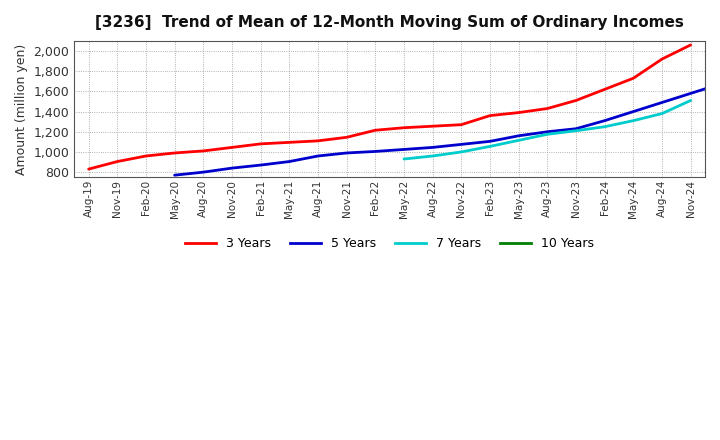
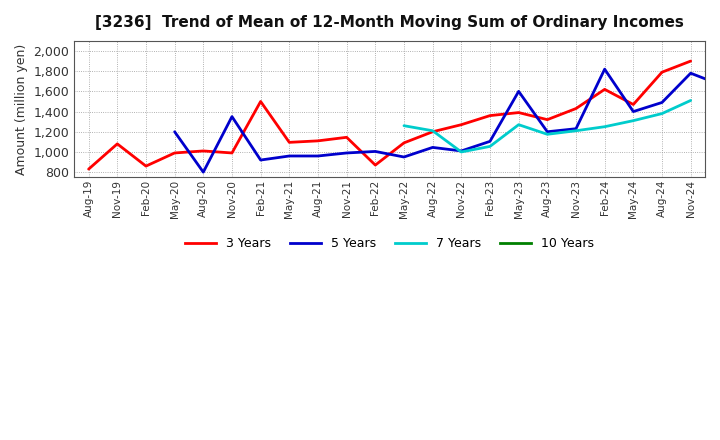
3 Years/Nov-19: 900 -> 1,080
3 Years/Feb-20: 960 -> 860
5 Years/May-20: 770 -> 1,200
3 Years/Nov-20: 1,040 -> 990
5 Years/Nov-20: 840 -> 1,350
3 Years/Feb-21: 1,080 -> 1,500
5 Years/Feb-21: 870 -> 920
5 Years/May-21: 900 -> 960
3 Years/Feb-22: 1,220 -> 870
3 Years/May-22: 1,240 -> 1,090
5 Years/May-22: 1,020 -> 950
7 Years/May-22: 930 -> 1,260
3 Years/Aug-22: 1,260 -> 1,200
7 Years/Aug-22: 960 -> 1,210
5 Years/Nov-22: 1,080 -> 1,010
5 Years/May-23: 1,160 -> 1,600
7 Years/May-23: 1,120 -> 1,270
3 Years/Aug-23: 1,430 -> 1,320
3 Years/Nov-23: 1,510 -> 1,430
5 Years/Feb-24: 1,310 -> 1,820
3 Years/May-24: 1,730 -> 1,470
3 Years/Aug-24: 1,920 -> 1,790
3 Years/Nov-24: 2,060 -> 1,900
5 Years/Nov-24: 1,580 -> 1,780
